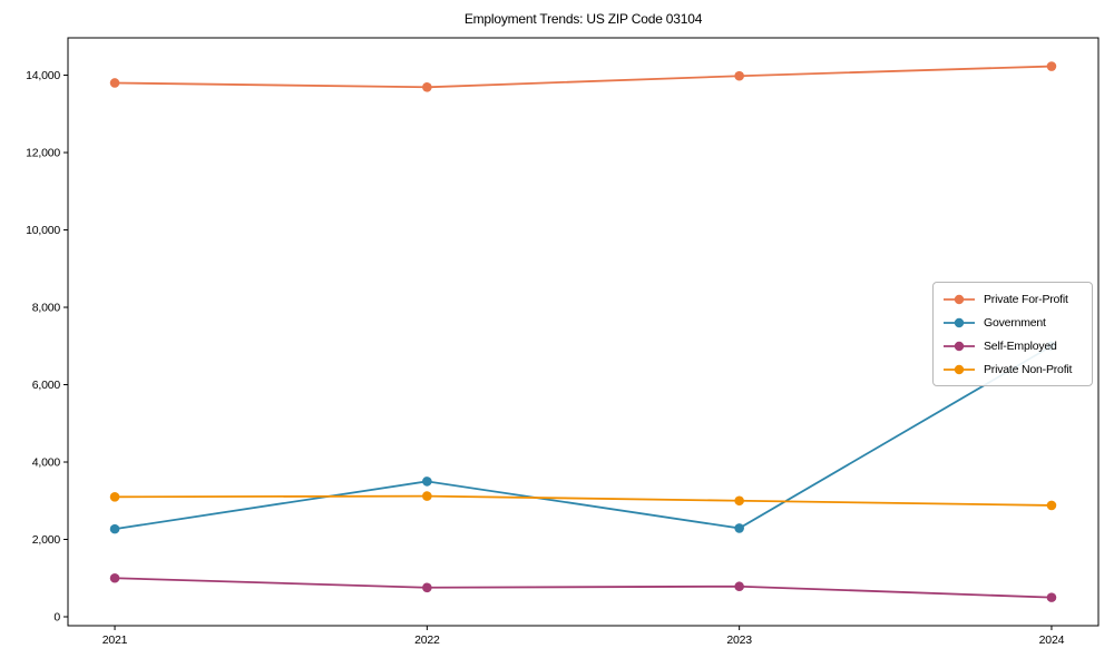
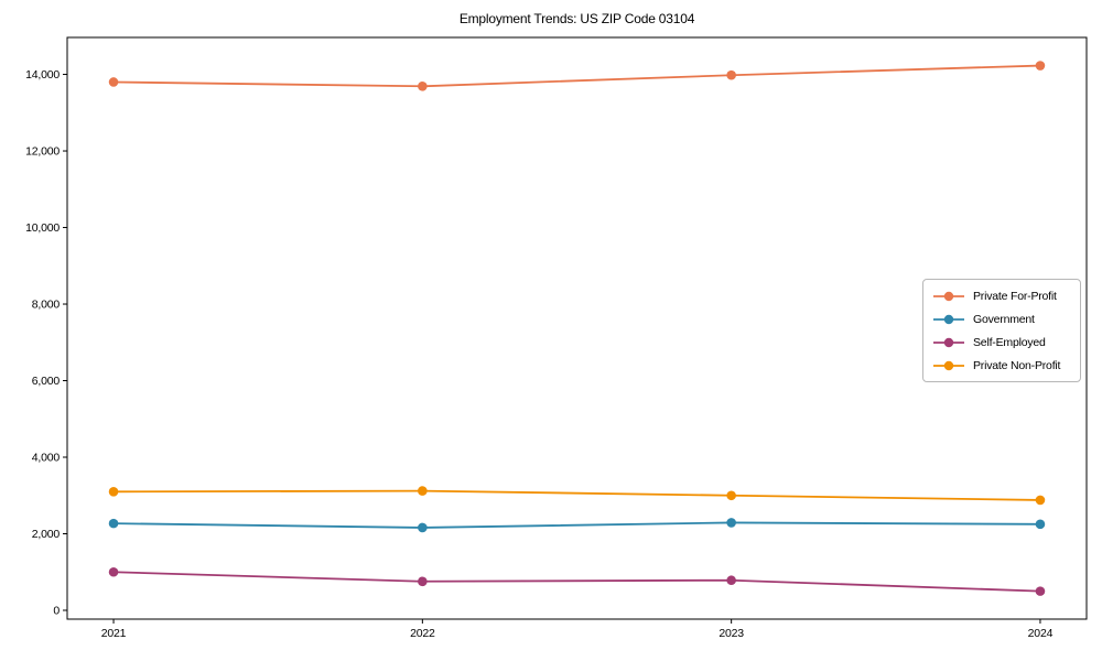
Government/2022: 3500 -> 2200
Government/2024: 7000 -> 2200
